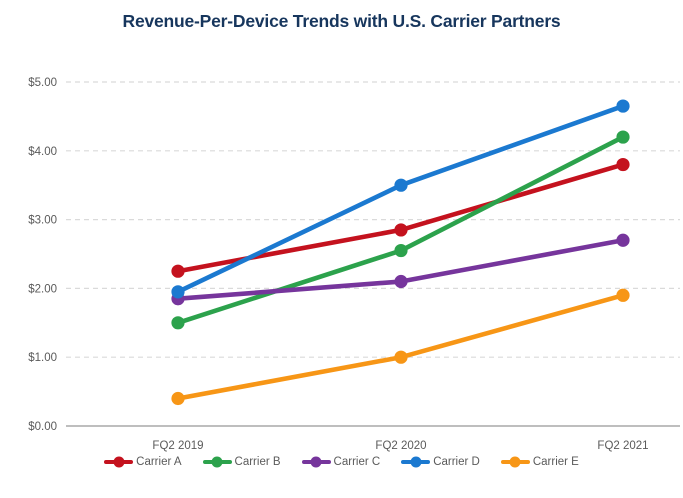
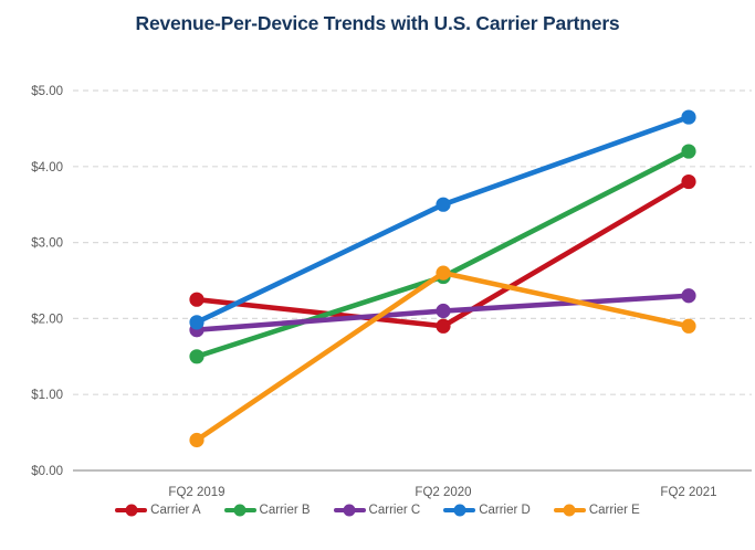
Carrier A/FQ2 2020: $2.9 -> $1.9
Carrier E/FQ2 2020: $1.0 -> $2.6
Carrier C/FQ2 2021: $2.7 -> $2.3
